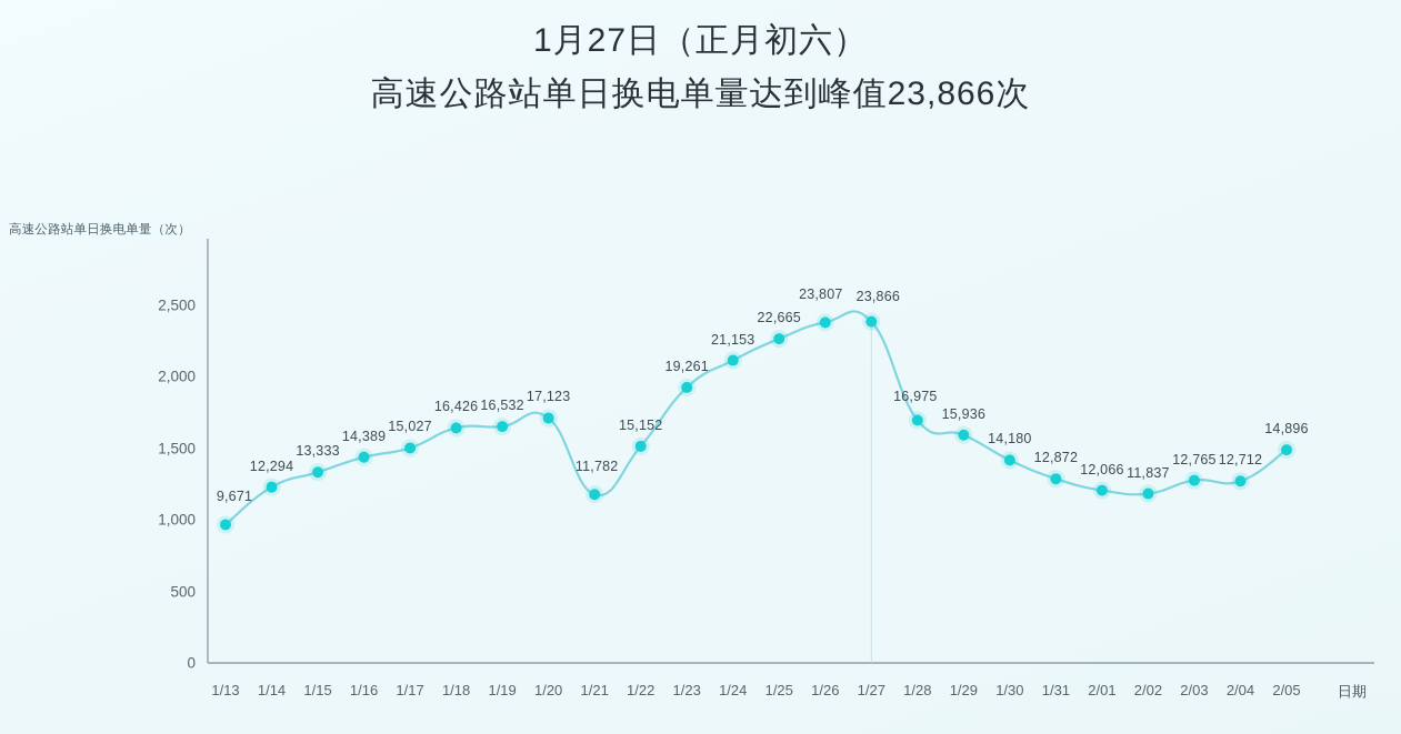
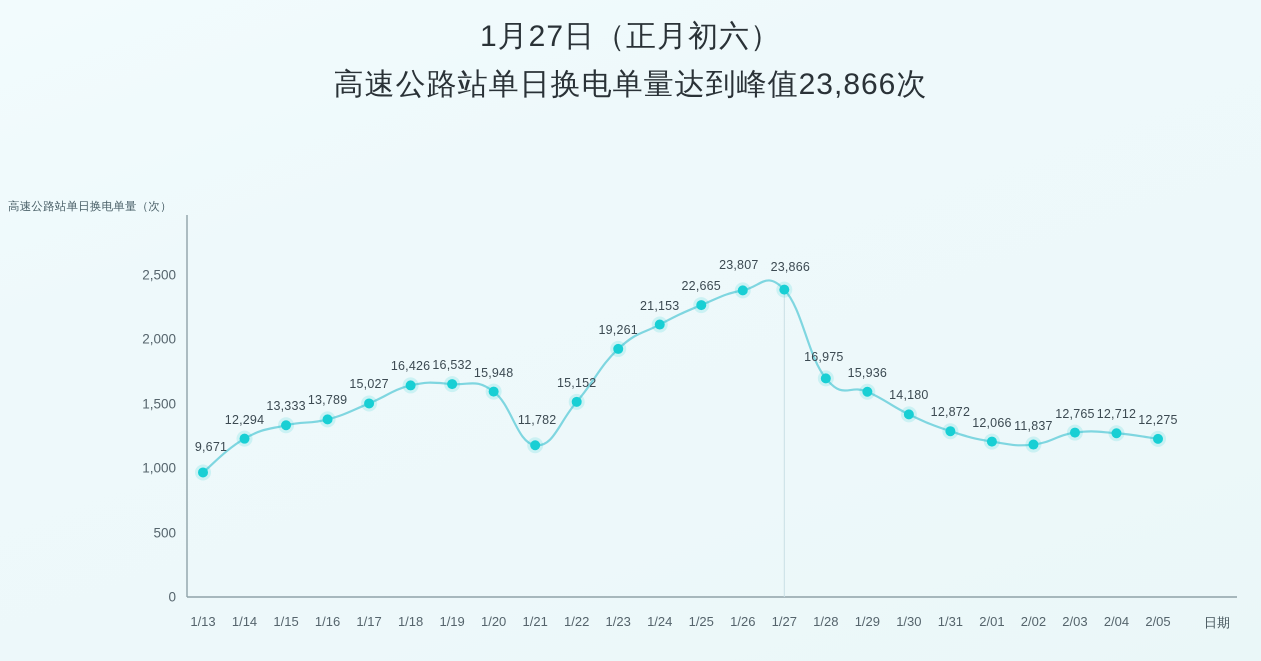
1/16: 14,389 -> 13,789
1/20: 17,123 -> 15,948
2/05: 14,896 -> 12,275
